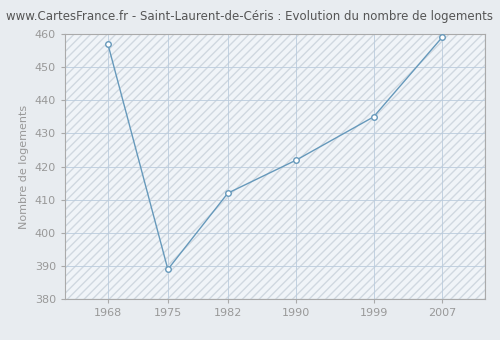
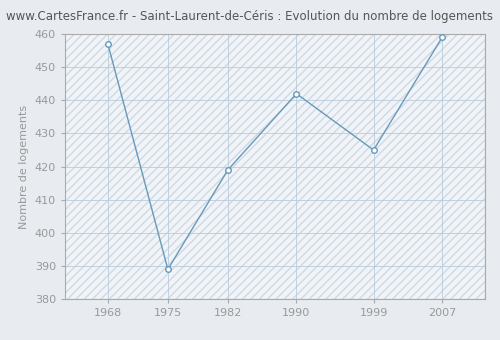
1982: 412 -> 419
1990: 422 -> 442
1999: 435 -> 425
